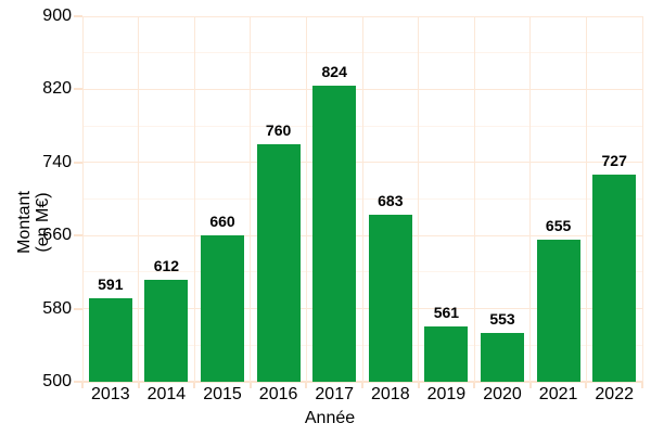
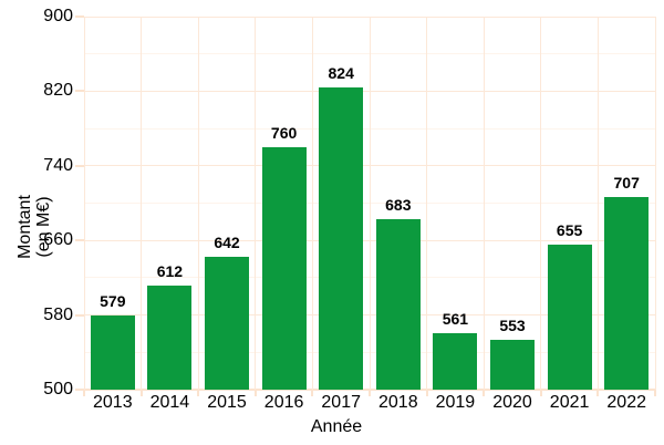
2013: 591 -> 579
2015: 660 -> 642
2022: 727 -> 707
